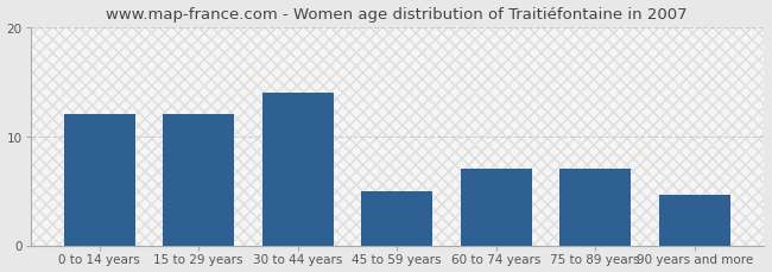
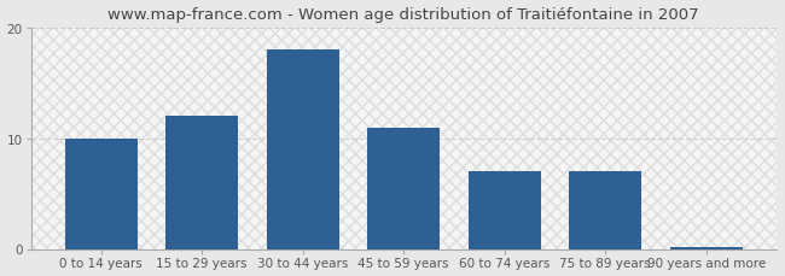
0 to 14 years: 12.0 -> 10.0
30 to 44 years: 14.0 -> 18.0
45 to 59 years: 5.0 -> 11.0
90 years and more: 4.6 -> 0.2
